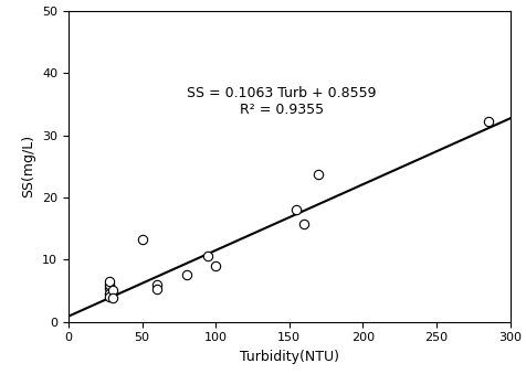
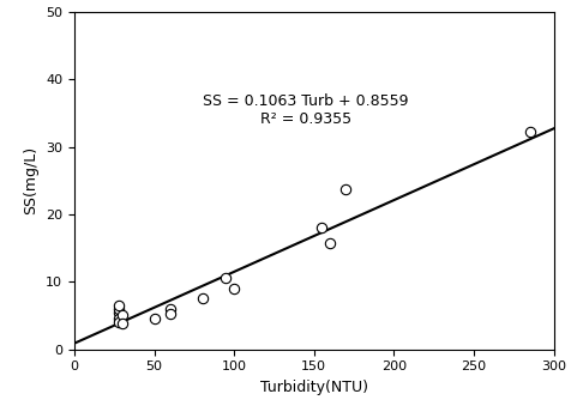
50: 13.2 -> 4.5
